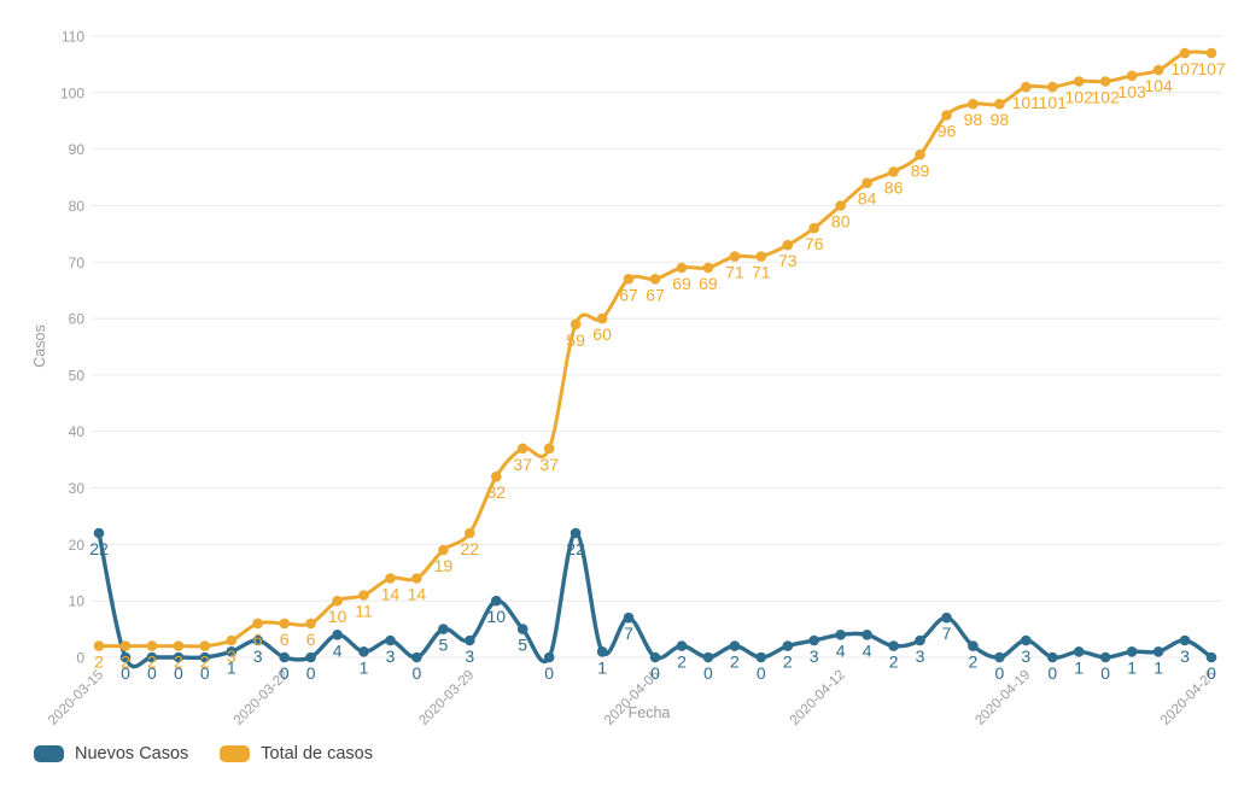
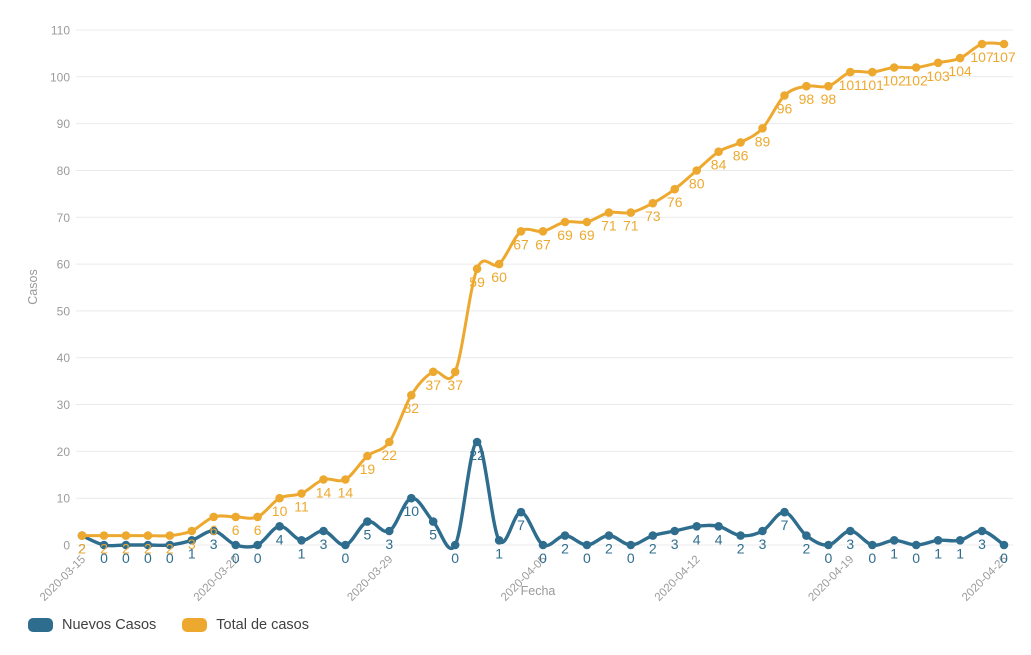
Nuevos Casos/2020-03-15: 22 -> 2
